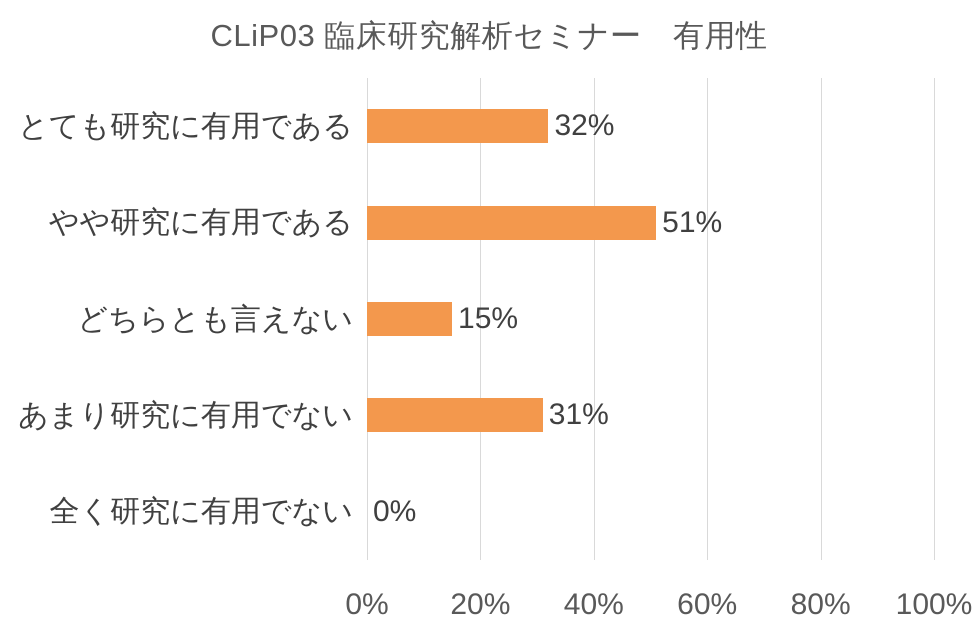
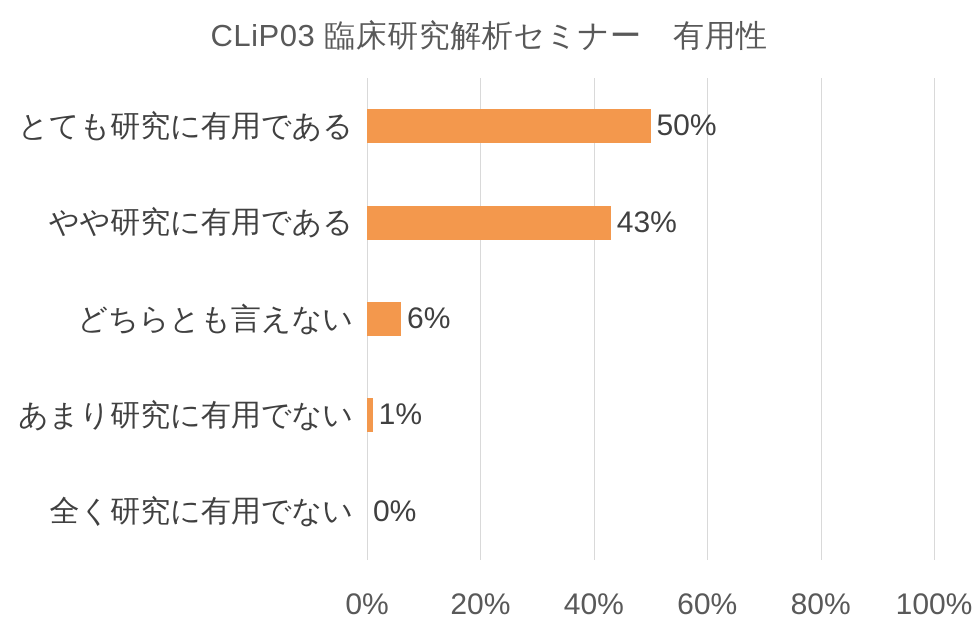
とても研究に有用である: 32% -> 50%
やや研究に有用である: 51% -> 43%
どちらとも言えない: 15% -> 6%
あまり研究に有用でない: 31% -> 1%
